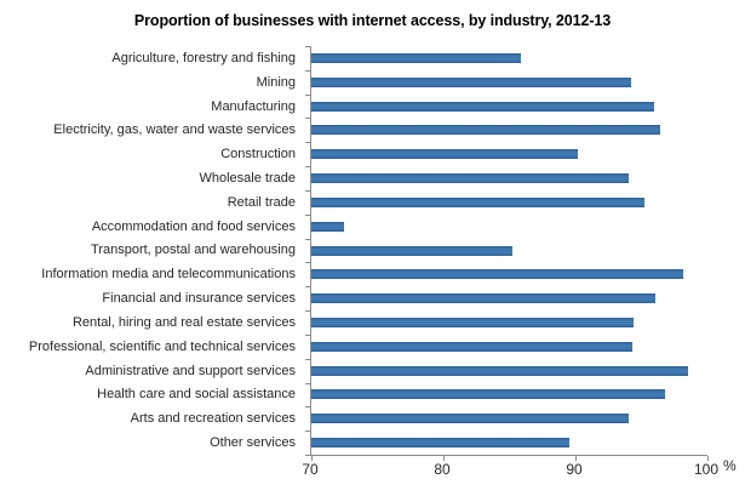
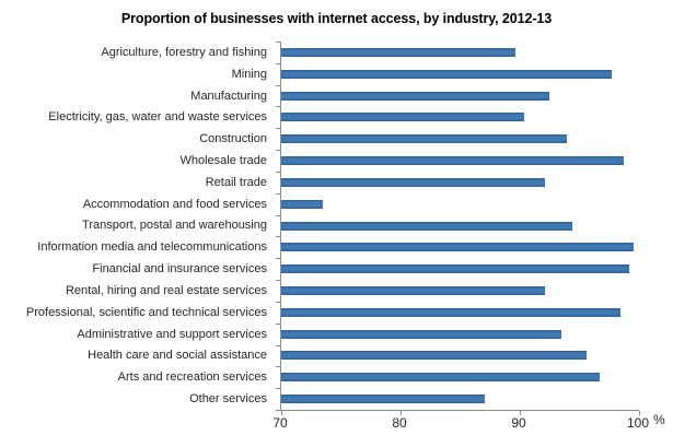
Agriculture, forestry and fishing: 85.9 -> 89.6
Mining: 94.2 -> 97.7
Manufacturing: 96.0 -> 92.5
Electricity, gas, water and waste services: 96.4 -> 90.4
Construction: 90.2 -> 93.9
Wholesale trade: 94.0 -> 98.7
Retail trade: 95.2 -> 92.1
Accommodation and food services: 72.5 -> 73.5
Transport, postal and warehousing: 85.2 -> 94.4
Information media and telecommunications: 98.2 -> 99.5
Financial and insurance services: 96.1 -> 99.2
Rental, hiring and real estate services: 94.4 -> 92.1
Professional, scientific and technical services: 94.3 -> 98.4
Administrative and support services: 98.5 -> 93.5
Health care and social assistance: 96.8 -> 95.6
Arts and recreation services: 94.0 -> 96.7
Other services: 89.5 -> 87.1
